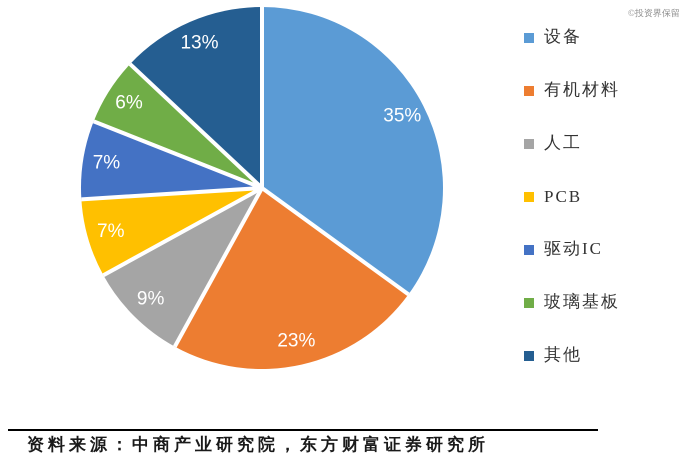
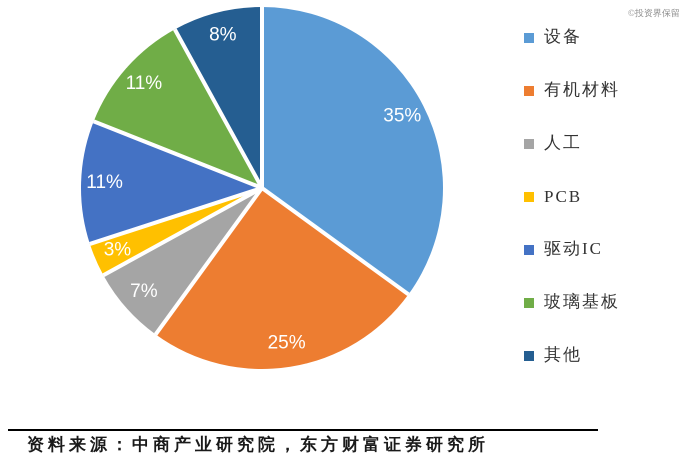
有机材料: 23% -> 25%
人工: 9% -> 7%
PCB: 7% -> 3%
驱动IC: 7% -> 11%
玻璃基板: 6% -> 11%
其他: 13% -> 8%
